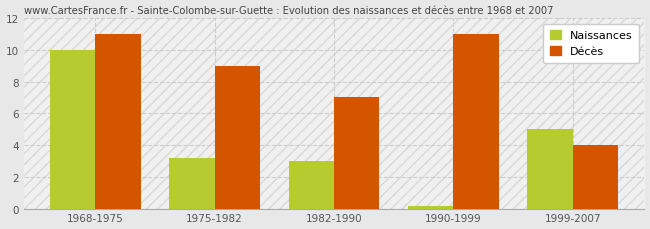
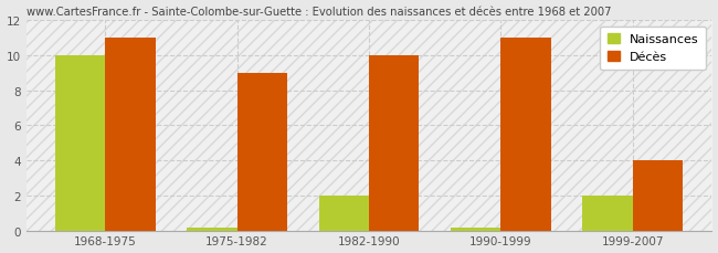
Naissances/1975-1982: 3.2 -> 0.1
Naissances/1982-1990: 3.0 -> 2.0
Décès/1982-1990: 7 -> 10
Naissances/1999-2007: 5.0 -> 2.0
